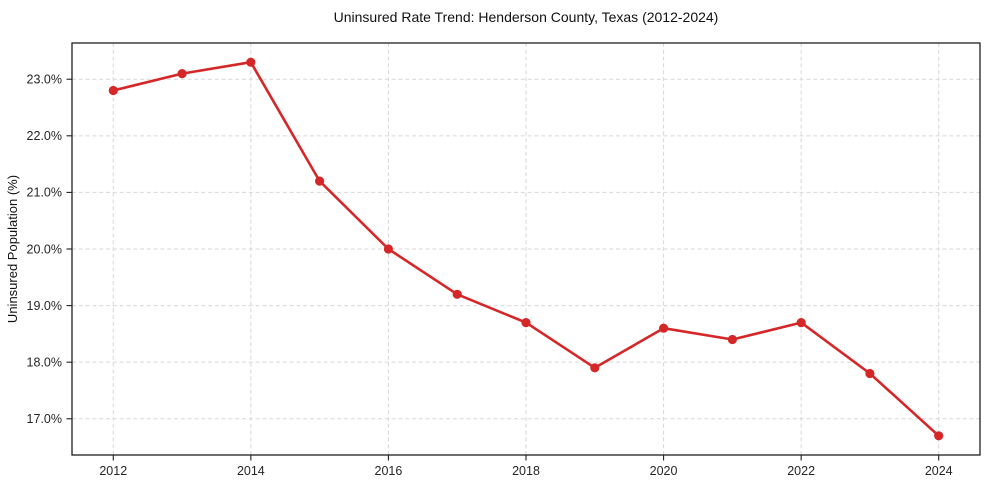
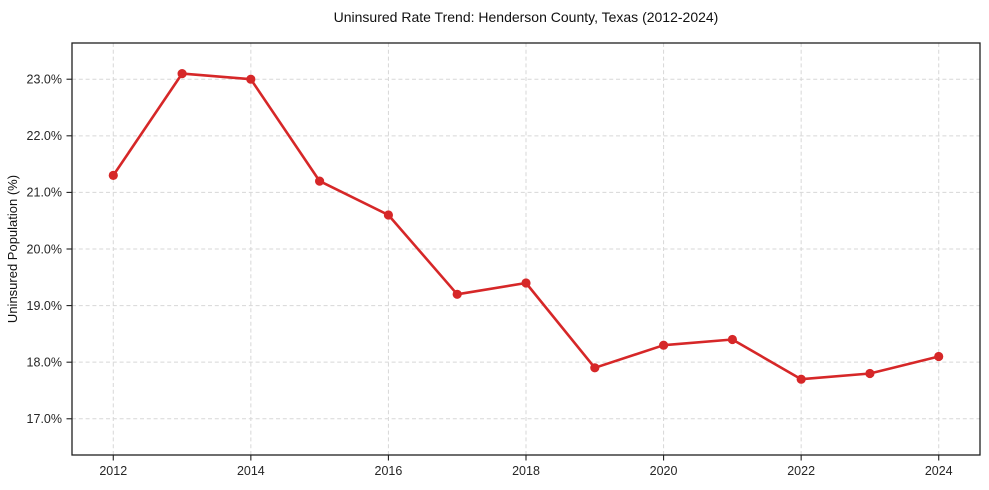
2012: 22.8% -> 21.3%
2014: 23.3% -> 23.0%
2016: 20.0% -> 20.6%
2018: 18.7% -> 19.4%
2020: 18.6% -> 18.3%
2022: 18.7% -> 17.7%
2024: 16.7% -> 18.1%
